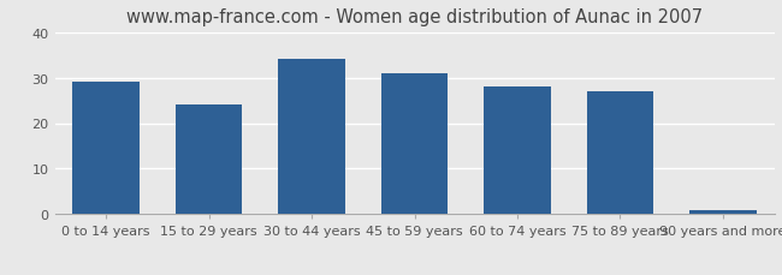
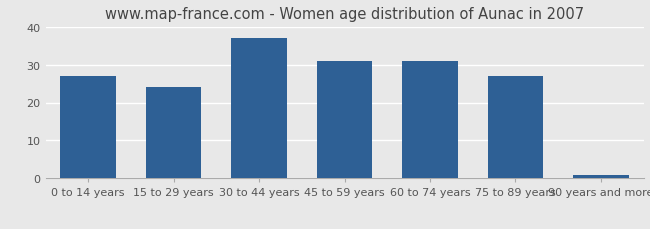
0 to 14 years: 29 -> 27
30 to 44 years: 34 -> 37
60 to 74 years: 28 -> 31
